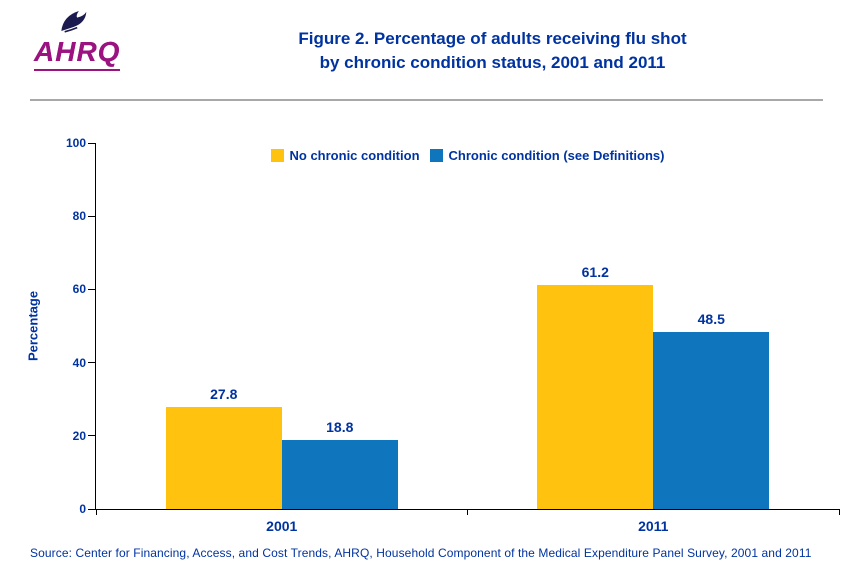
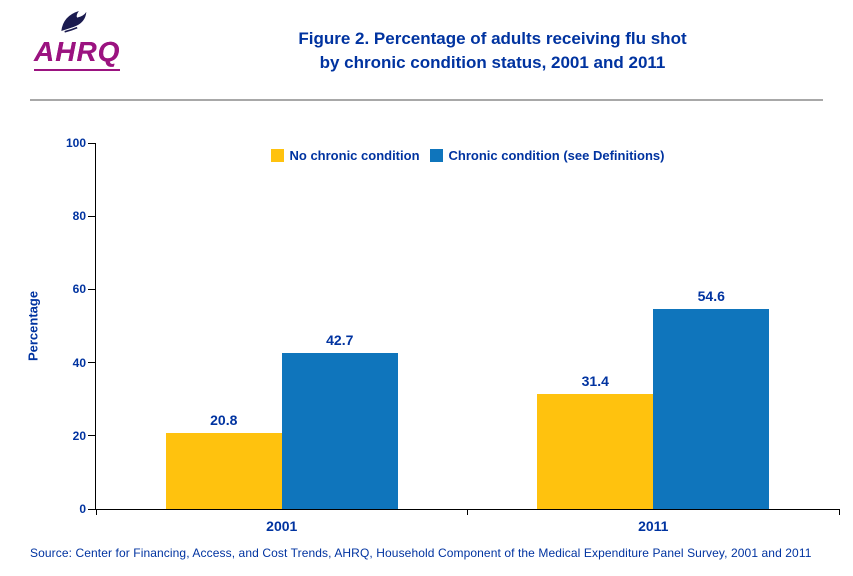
No chronic condition/2001: 27.8 -> 20.8
Chronic condition (see Definitions)/2001: 18.8 -> 42.7
No chronic condition/2011: 61.2 -> 31.4
Chronic condition (see Definitions)/2011: 48.5 -> 54.6
